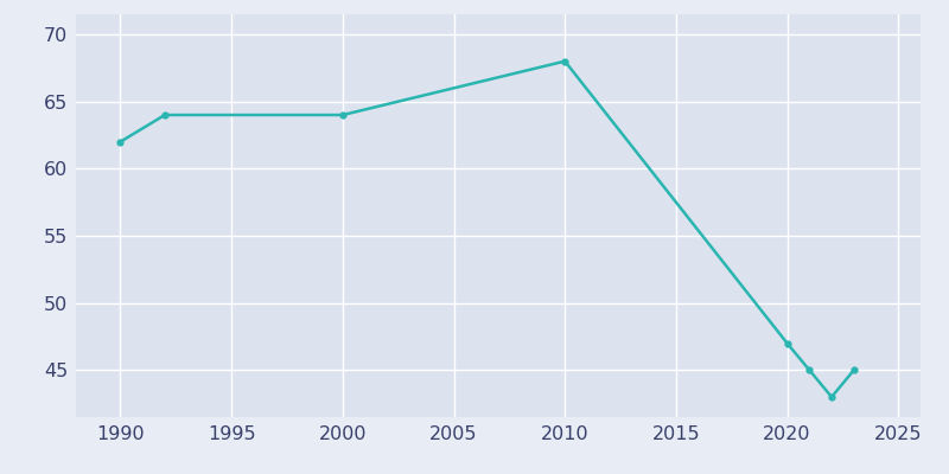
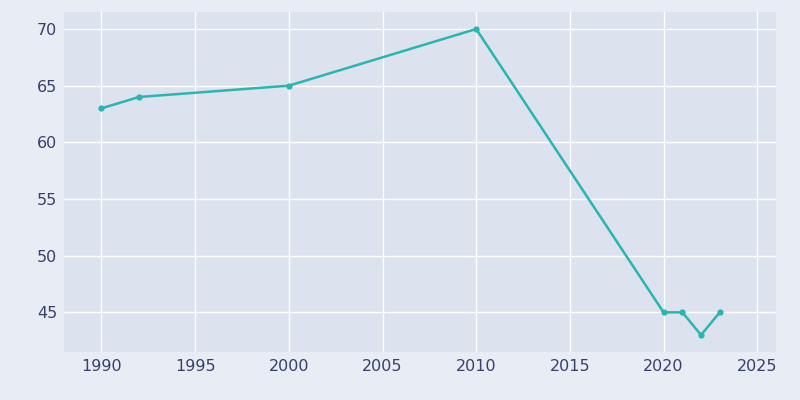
1990: 62 -> 63
2000: 64 -> 65
2010: 68 -> 70
2020: 47 -> 45
